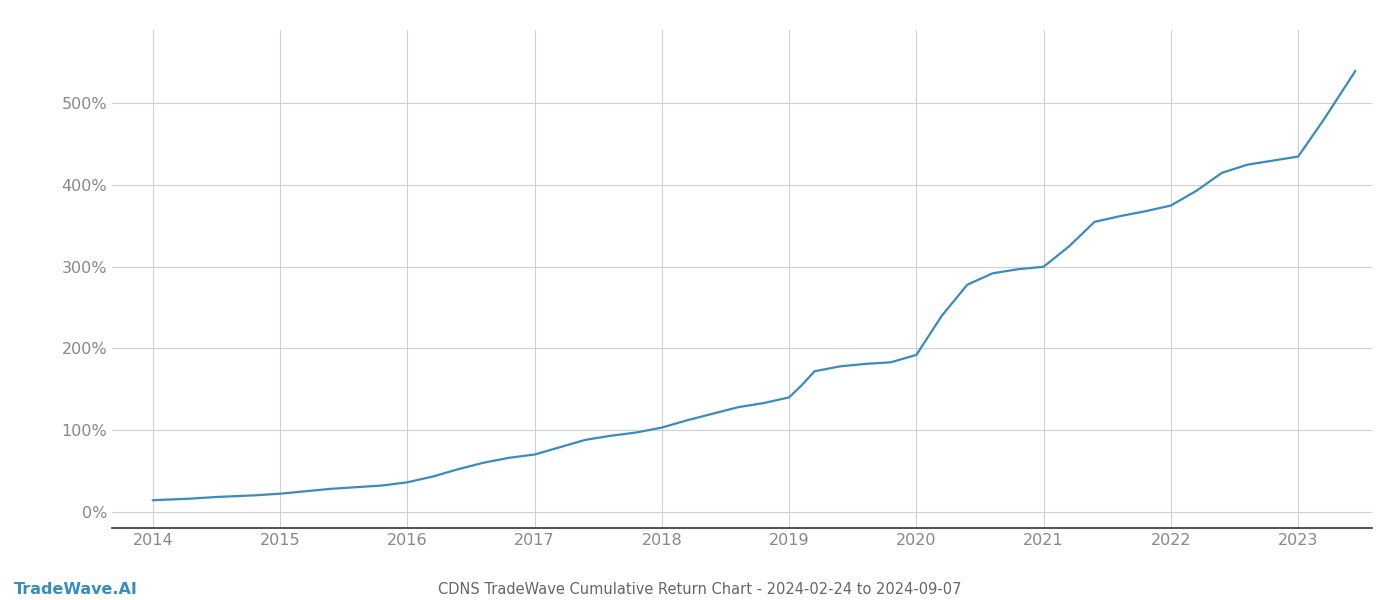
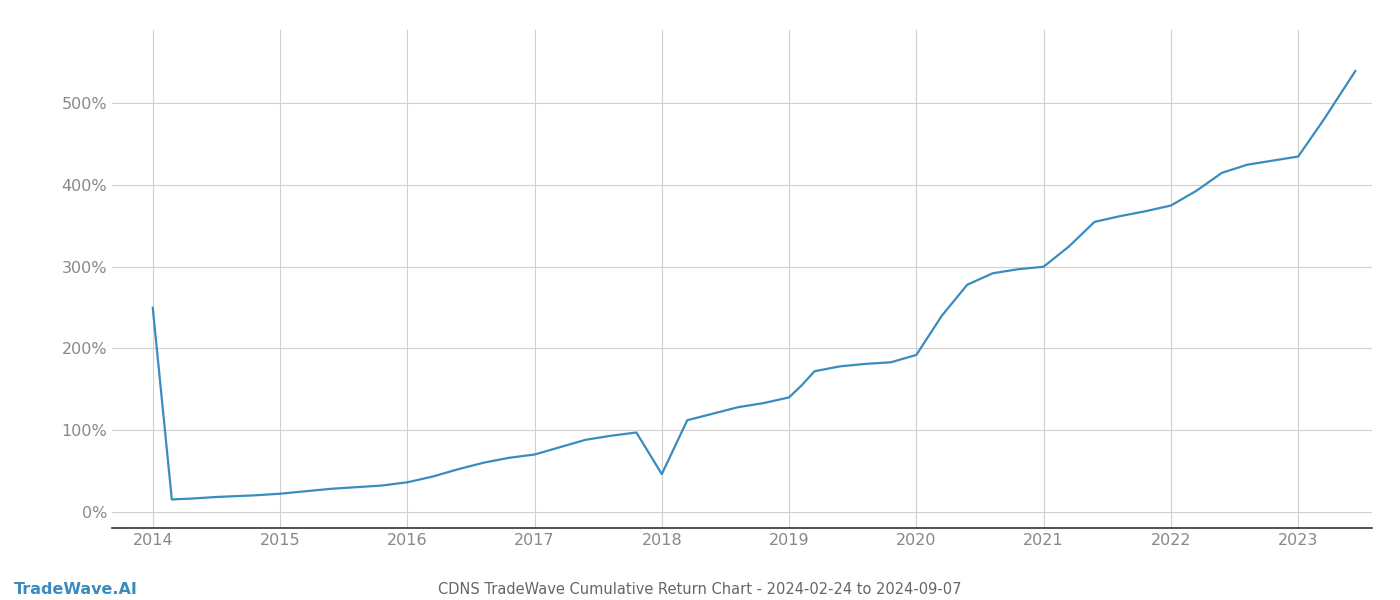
2014: 14% -> 250%
2018: 103% -> 46%
